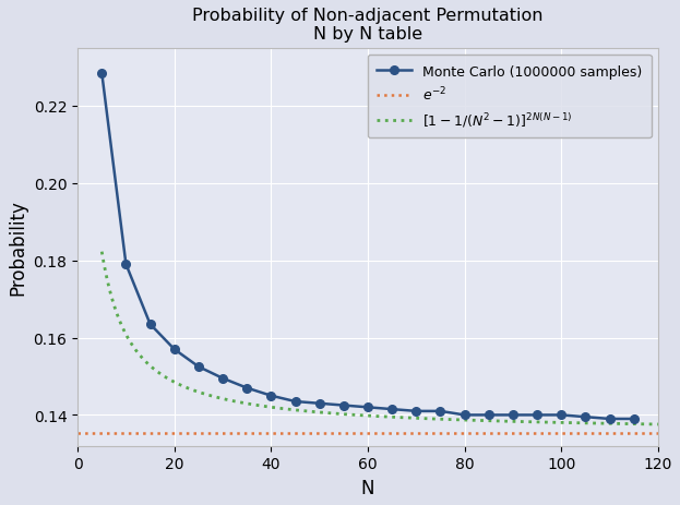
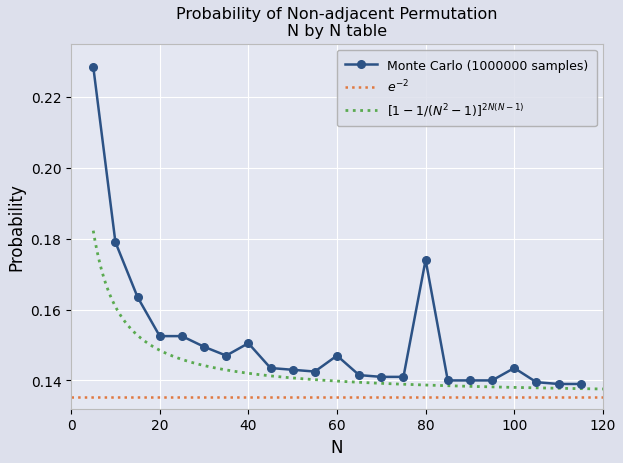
Monte Carlo (1000000 samples)/20: 0.1570 -> 0.1525
Monte Carlo (1000000 samples)/40: 0.1450 -> 0.1505
Monte Carlo (1000000 samples)/60: 0.1420 -> 0.1470
Monte Carlo (1000000 samples)/80: 0.1400 -> 0.1740
Monte Carlo (1000000 samples)/100: 0.1400 -> 0.1435
